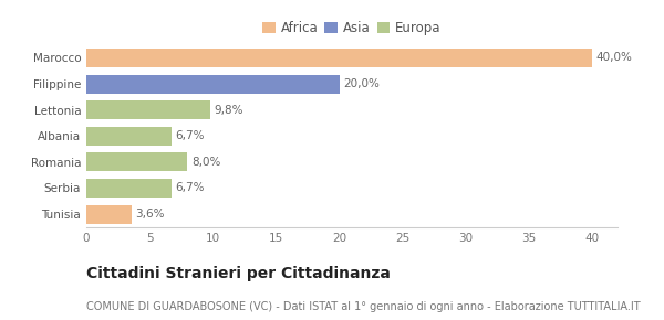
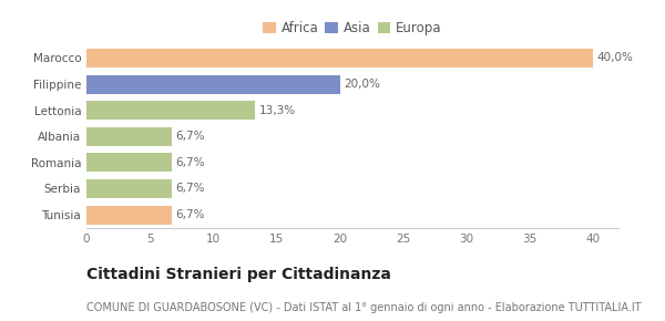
Lettonia: 9,8% -> 13,3%
Romania: 8,0% -> 6,7%
Tunisia: 3,6% -> 6,7%
